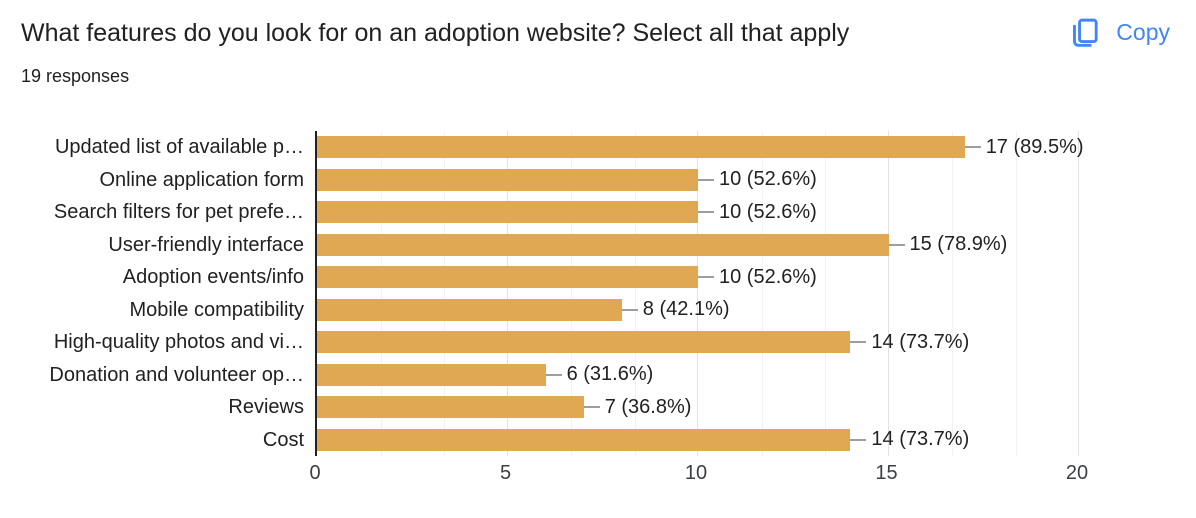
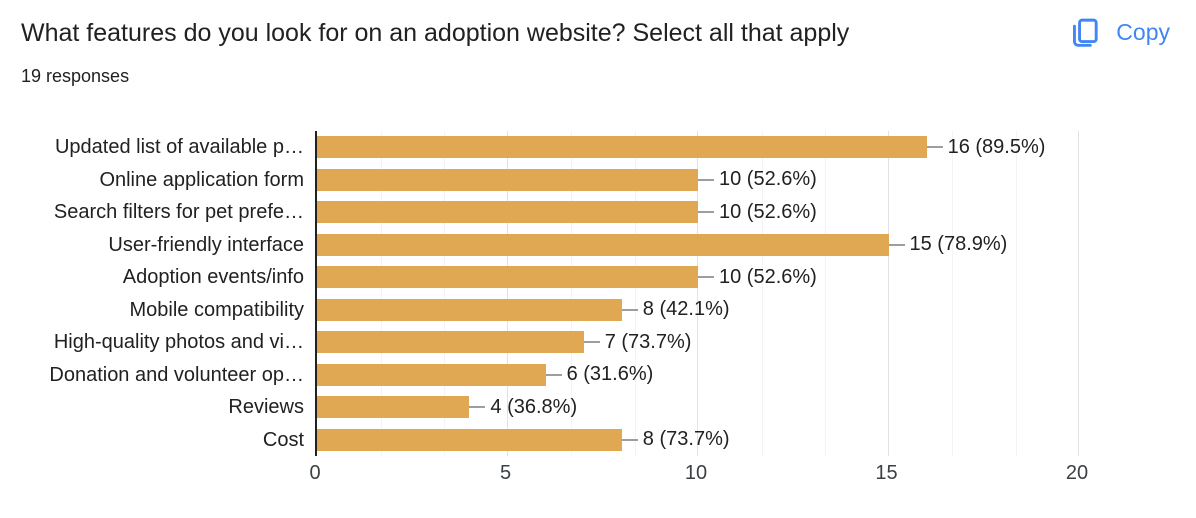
Updated list of available p…: 17 -> 16
High-quality photos and vi…: 14 -> 7
Reviews: 7 -> 4
Cost: 14 -> 8
